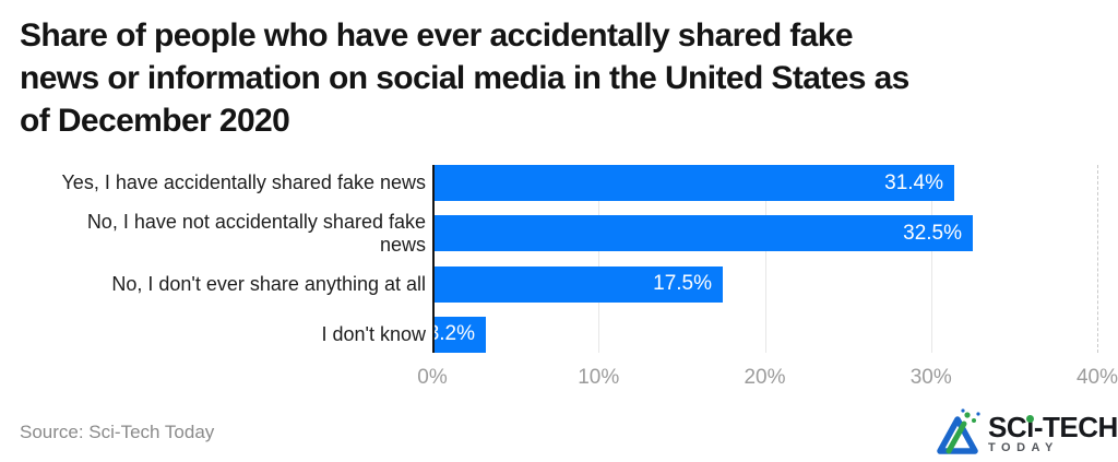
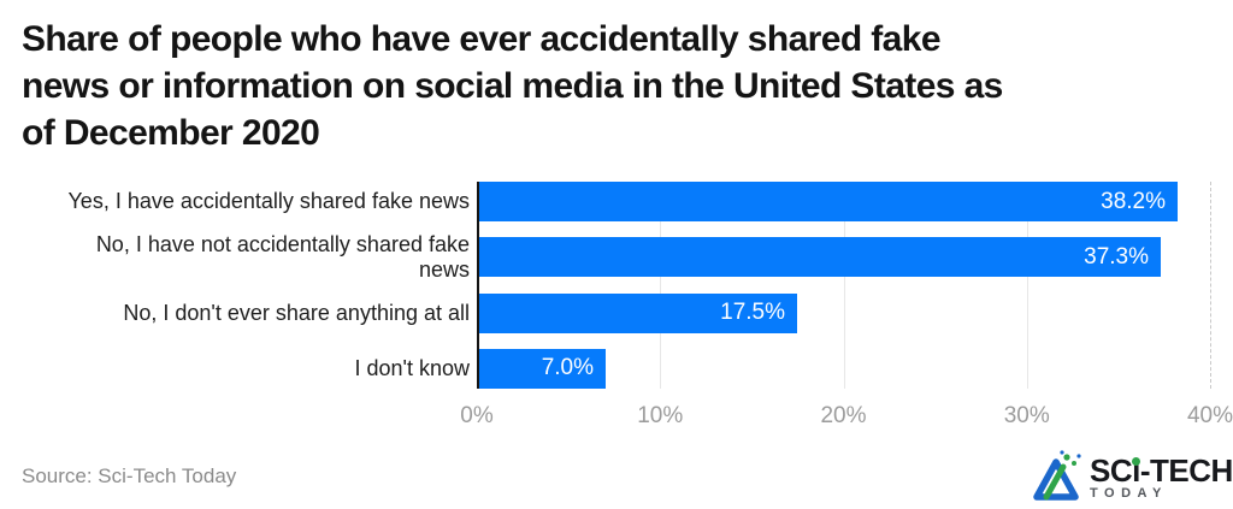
Yes, I have accidentally shared fake news: 31.4% -> 38.2%
No, I have not accidentally shared fake news: 32.5% -> 37.3%
I don't know: 3.2% -> 7.0%
